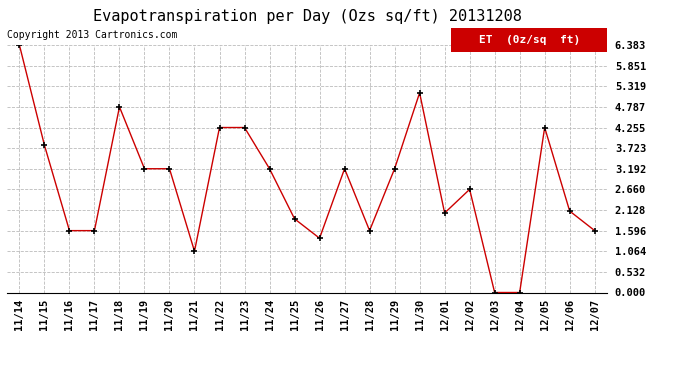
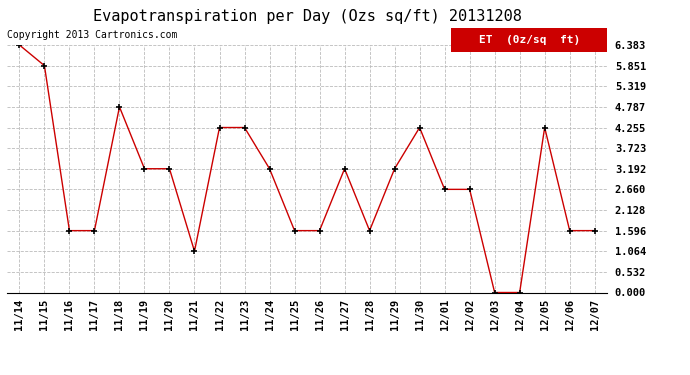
11/15: 3.80 -> 5.85
11/25: 1.90 -> 1.60
11/26: 1.40 -> 1.60
11/30: 5.15 -> 4.25
12/01: 2.05 -> 2.66
12/06: 2.10 -> 1.60
